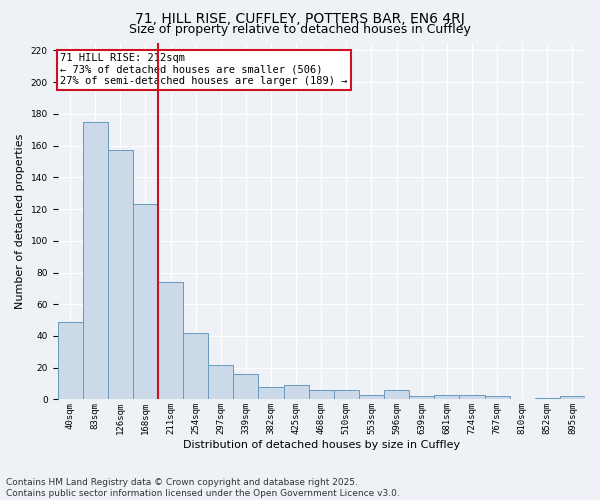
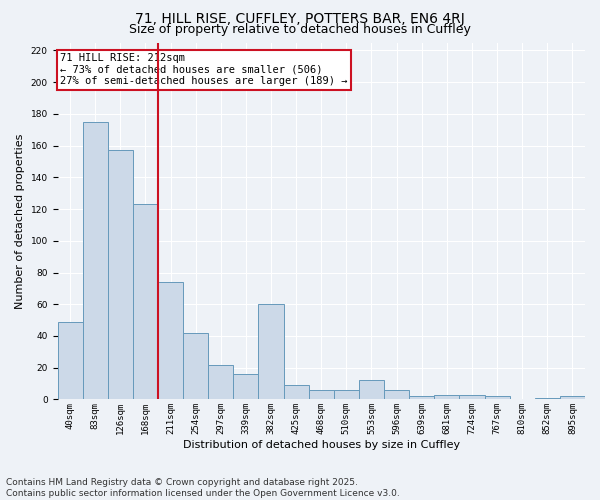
382sqm: 8 -> 60
553sqm: 3 -> 12
